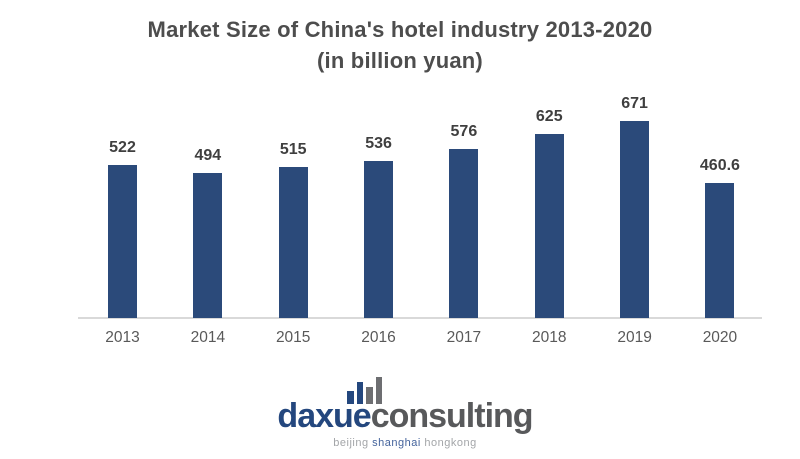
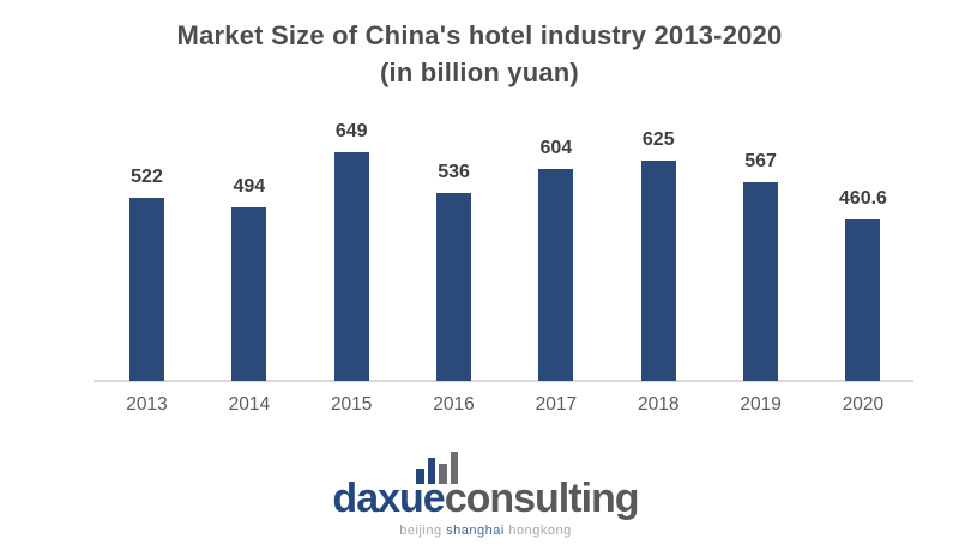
2015: 515 -> 649
2017: 576 -> 604
2019: 671 -> 567
